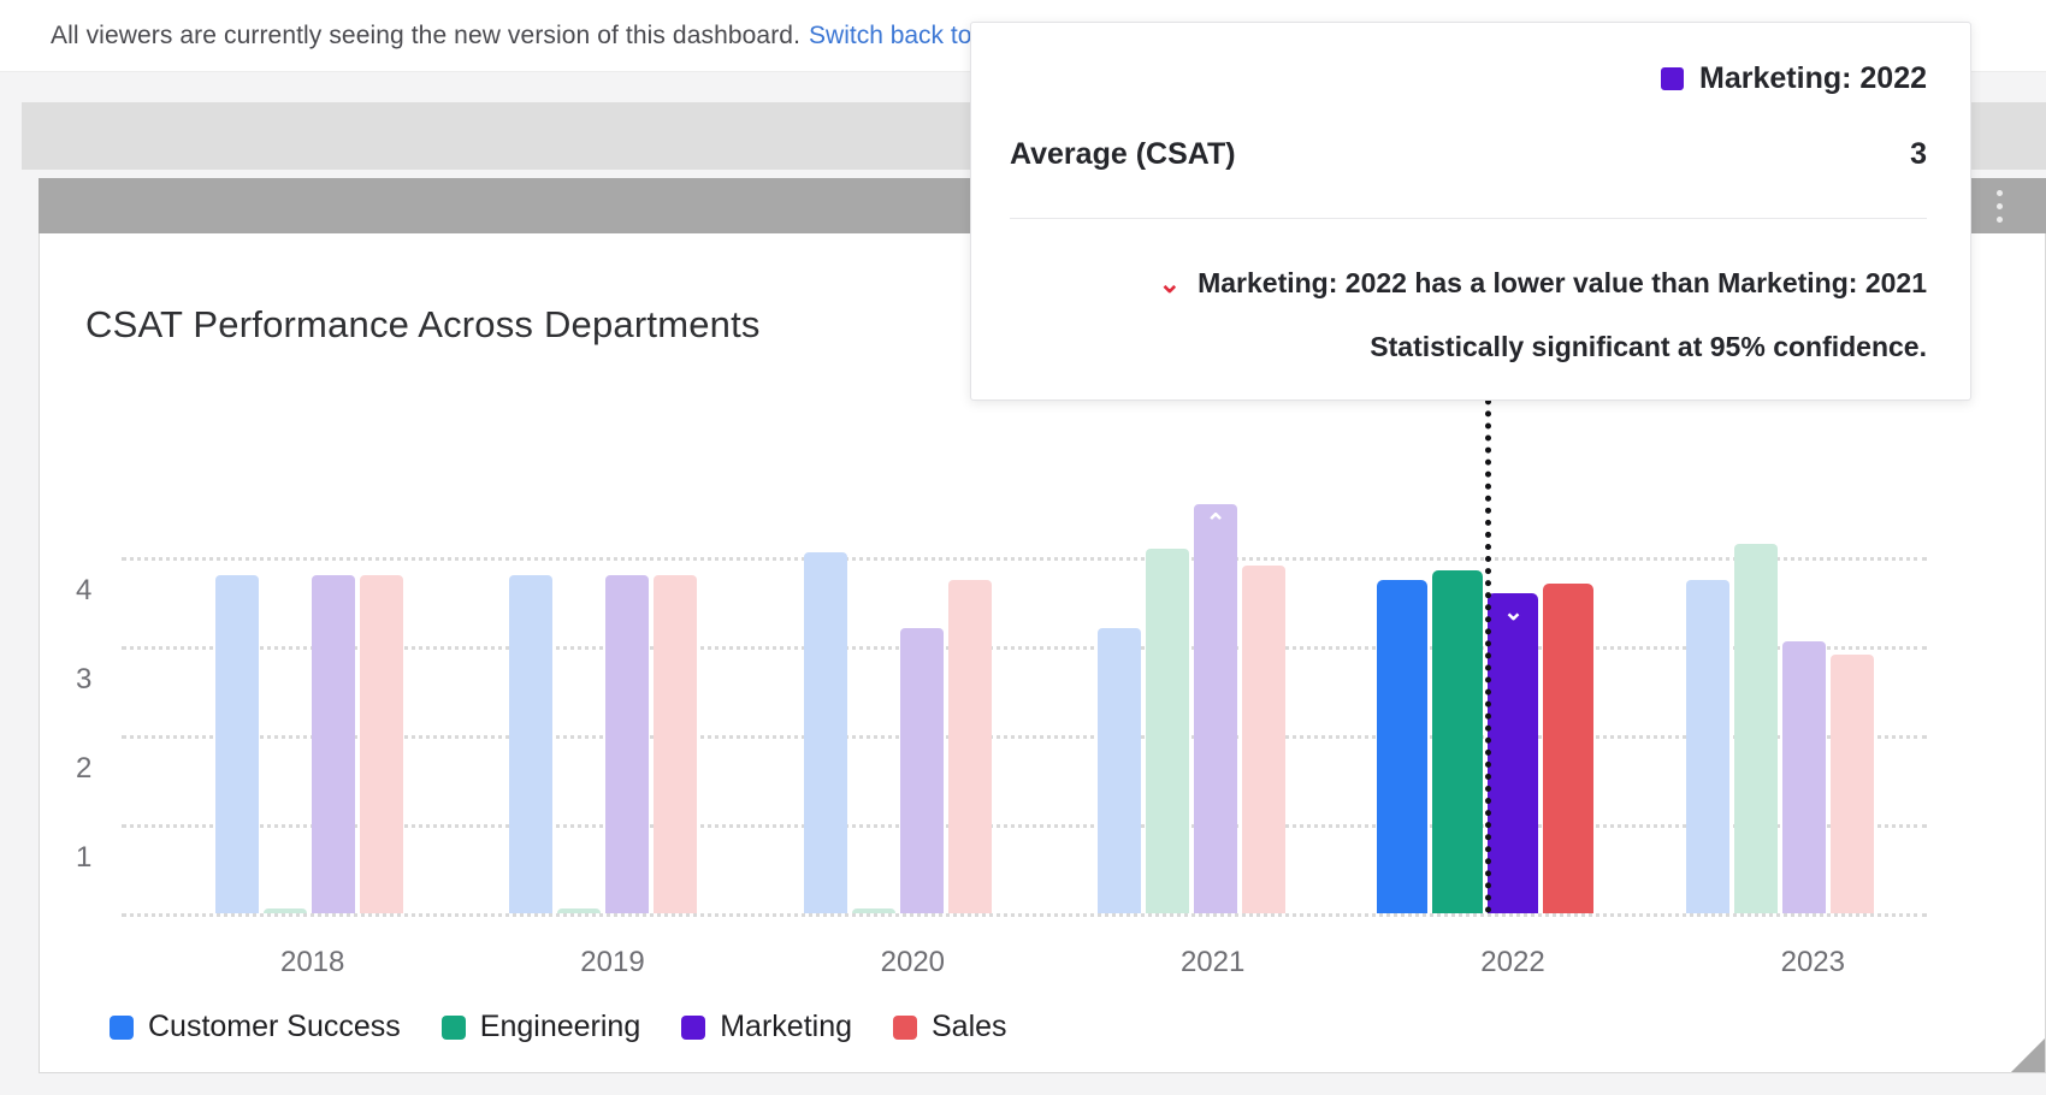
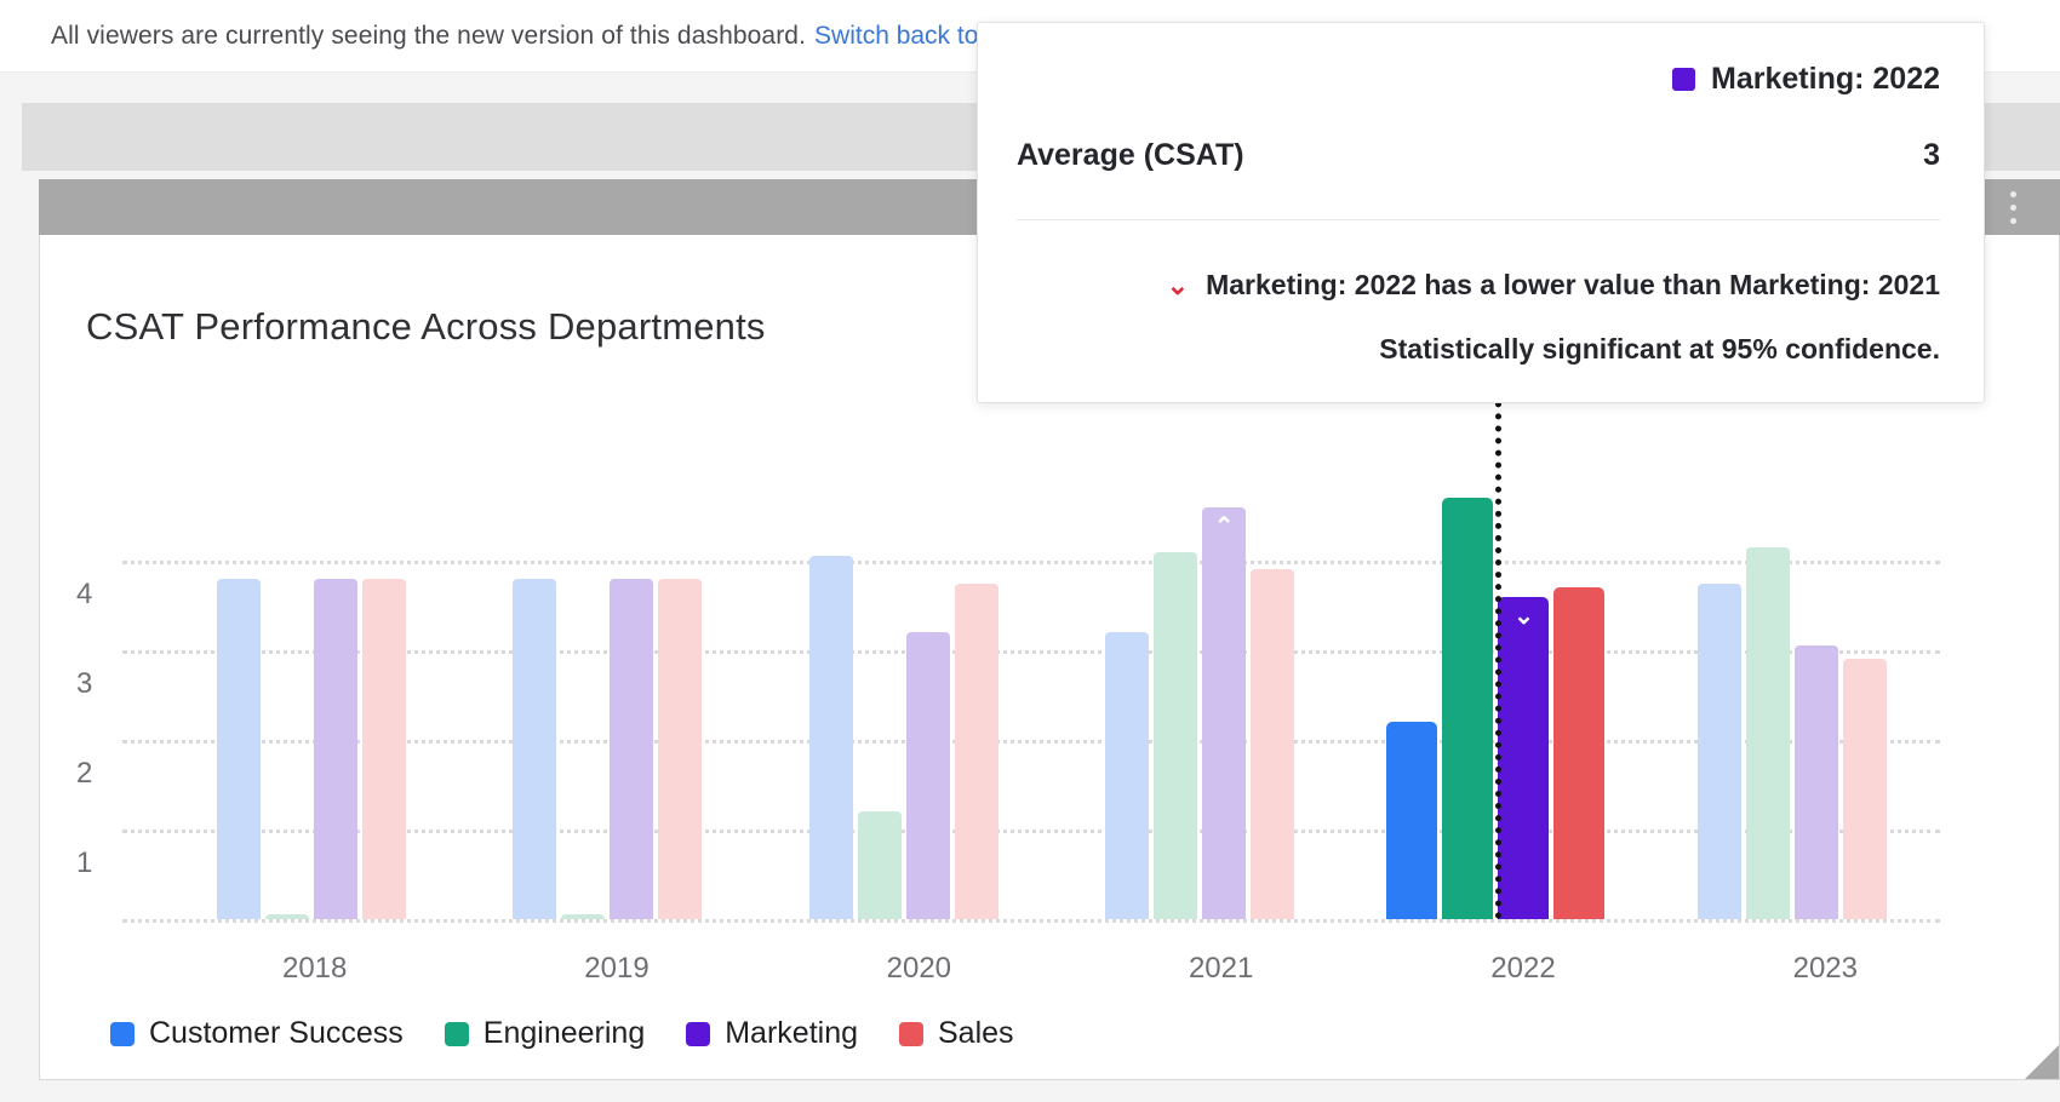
Engineering/2020: 0.1 -> 1.2
Customer Success/2022: 3.8 -> 2.2
Engineering/2022: 3.9 -> 4.7
